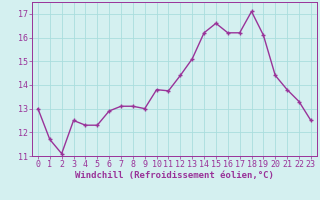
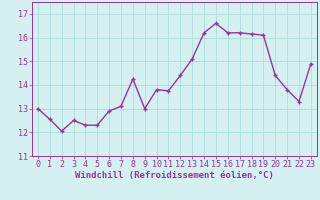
1: 11.70 -> 12.55
2: 11.10 -> 12.05
8: 13.10 -> 14.25
18: 17.10 -> 16.15
23: 12.50 -> 14.90
